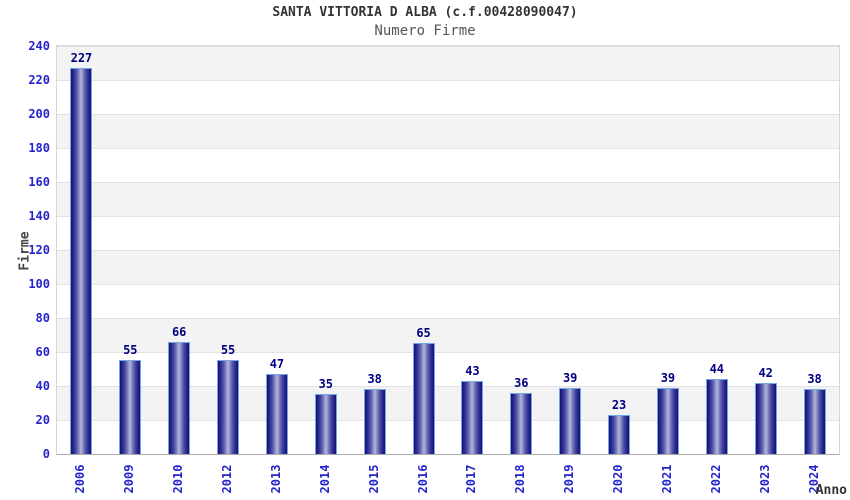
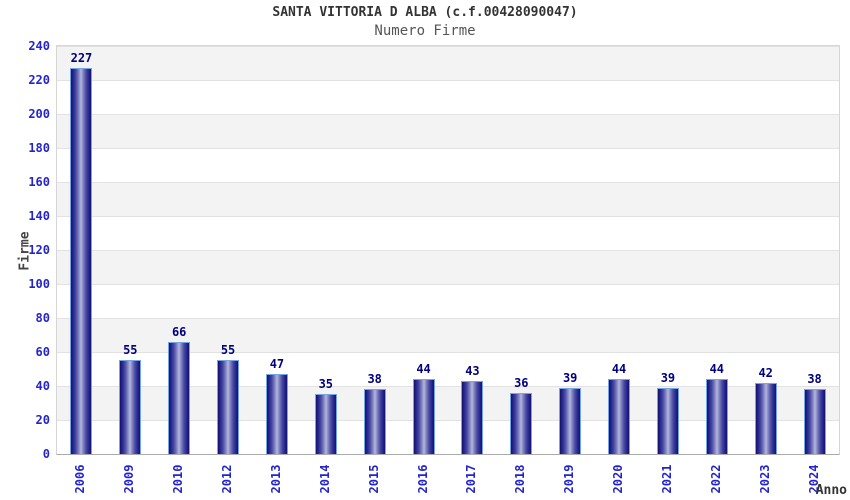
2016: 65 -> 44
2020: 23 -> 44
